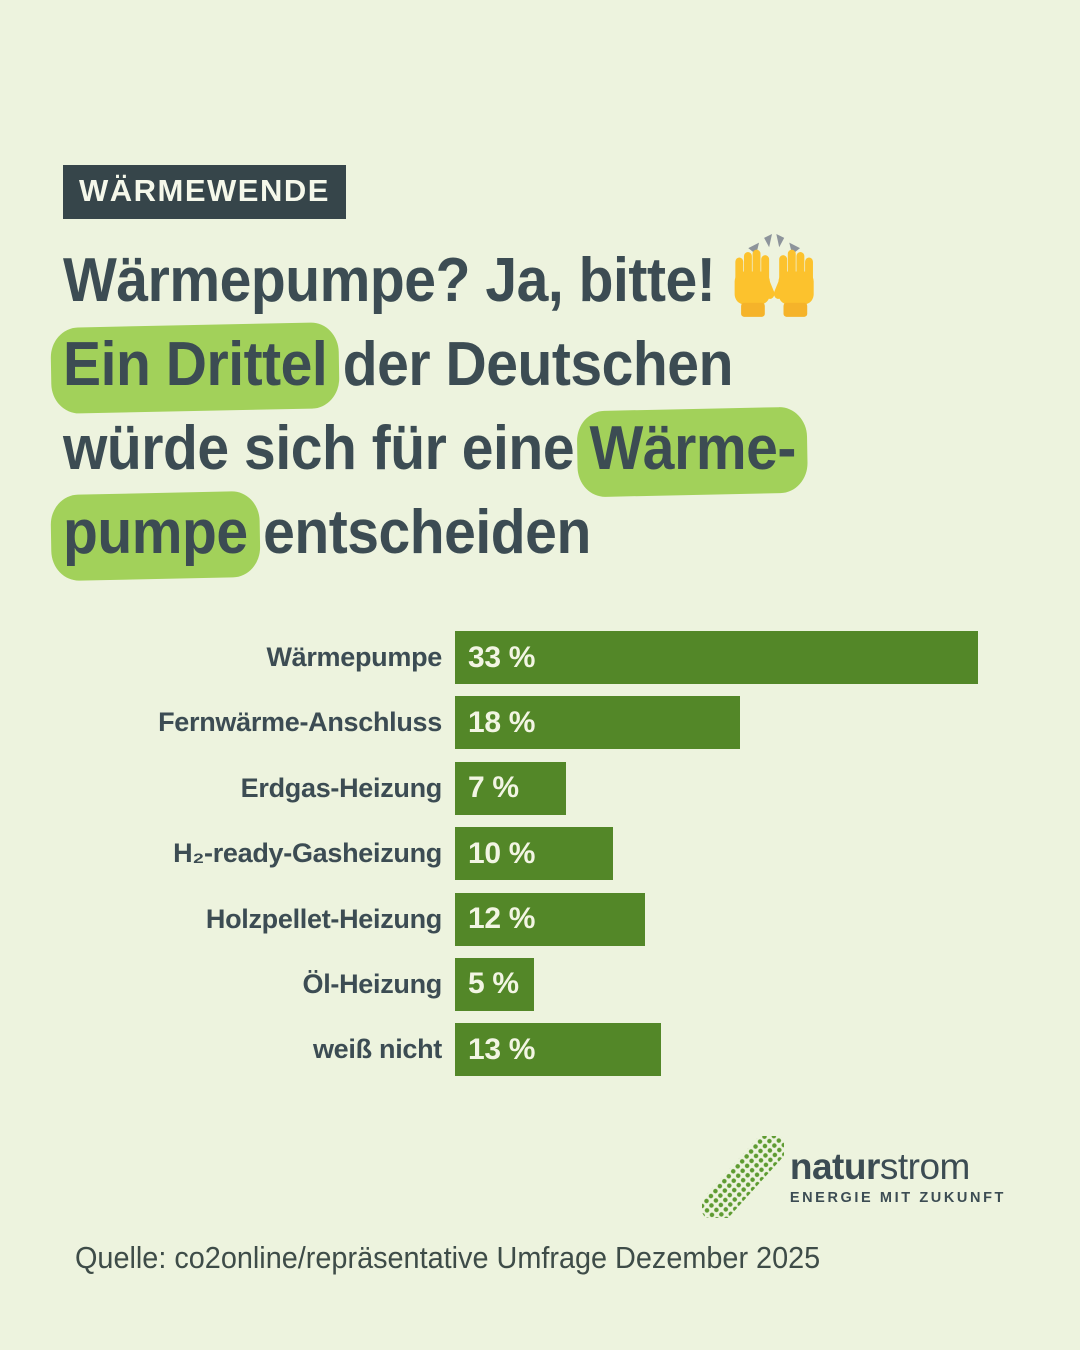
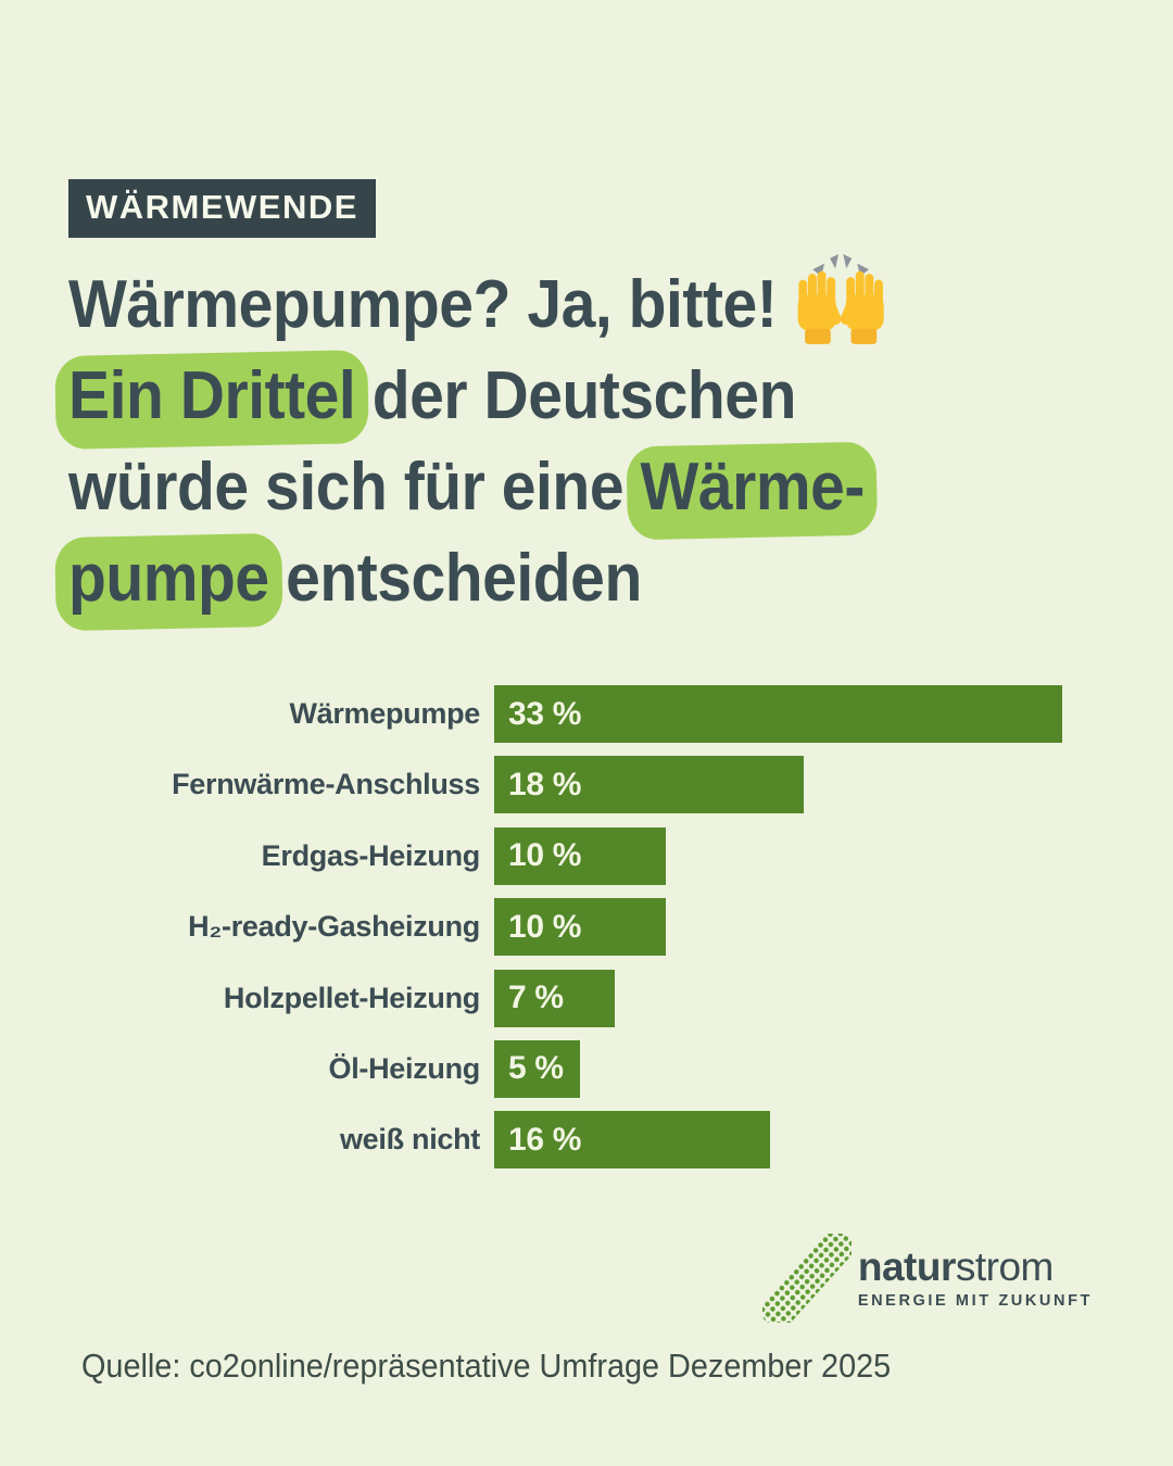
Erdgas-Heizung: 7 -> 10
Holzpellet-Heizung: 12 -> 7
weiß nicht: 13 -> 16
